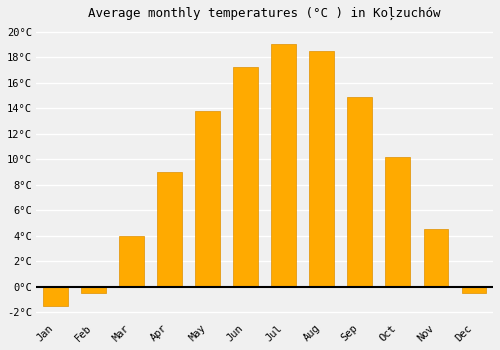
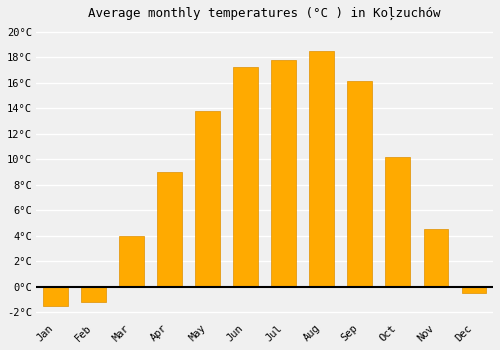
Feb: -0.5°C -> -1.2°C
Jul: 19.0°C -> 17.8°C
Sep: 14.9°C -> 16.1°C
